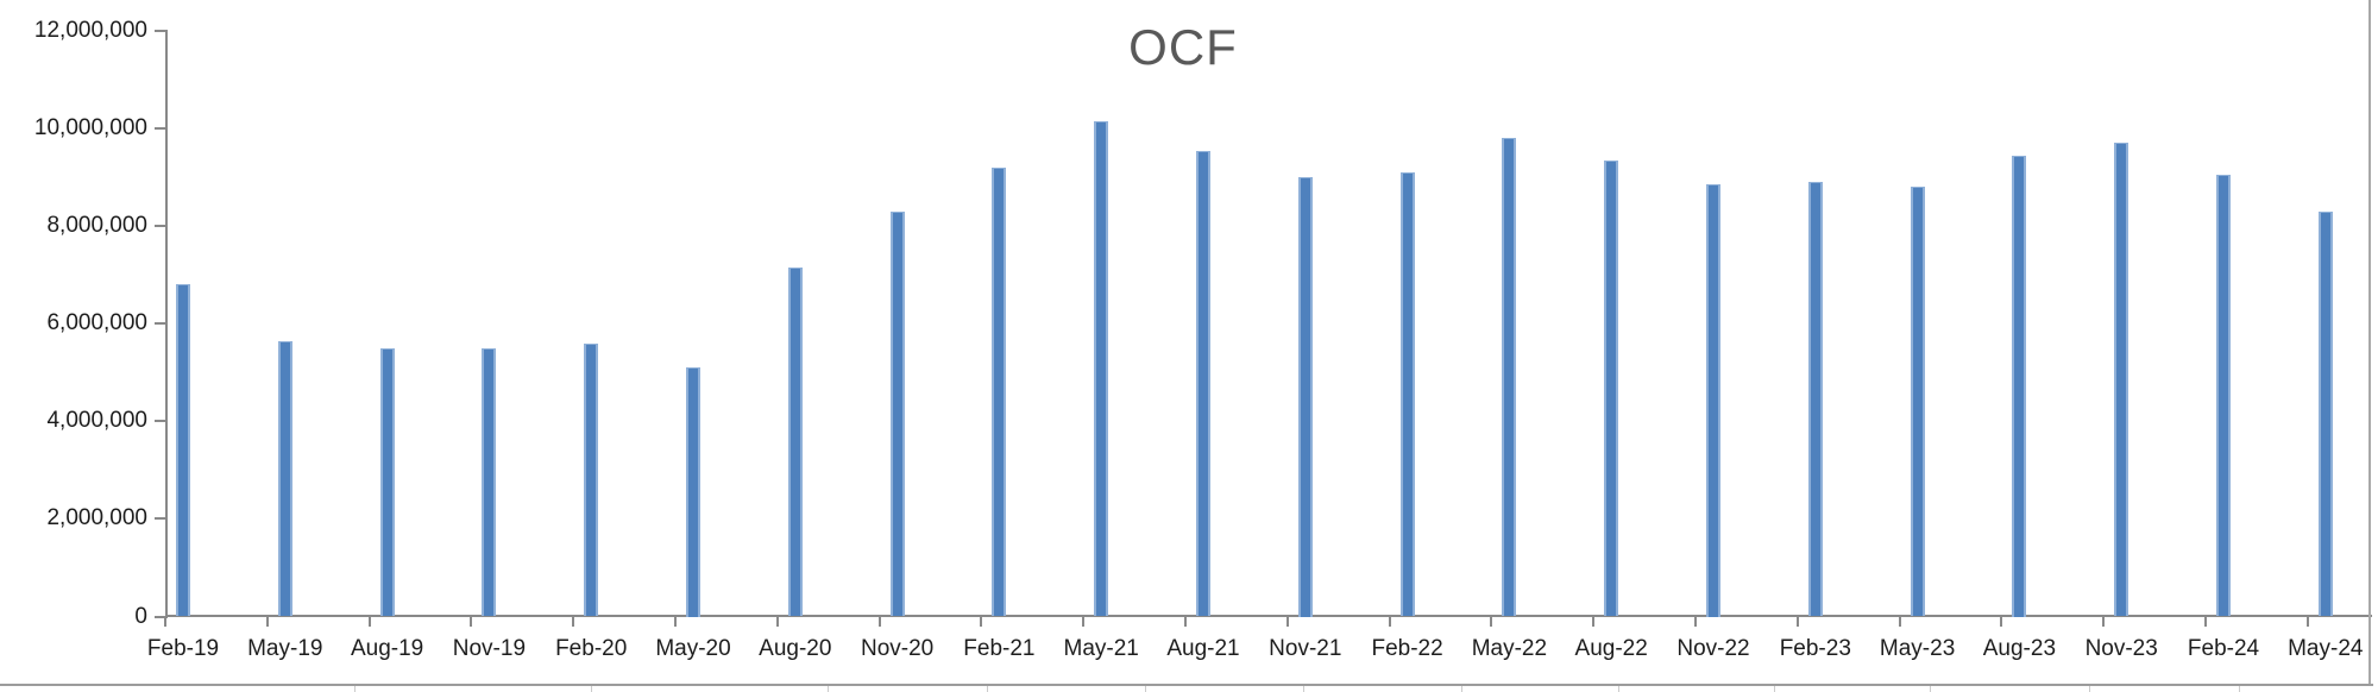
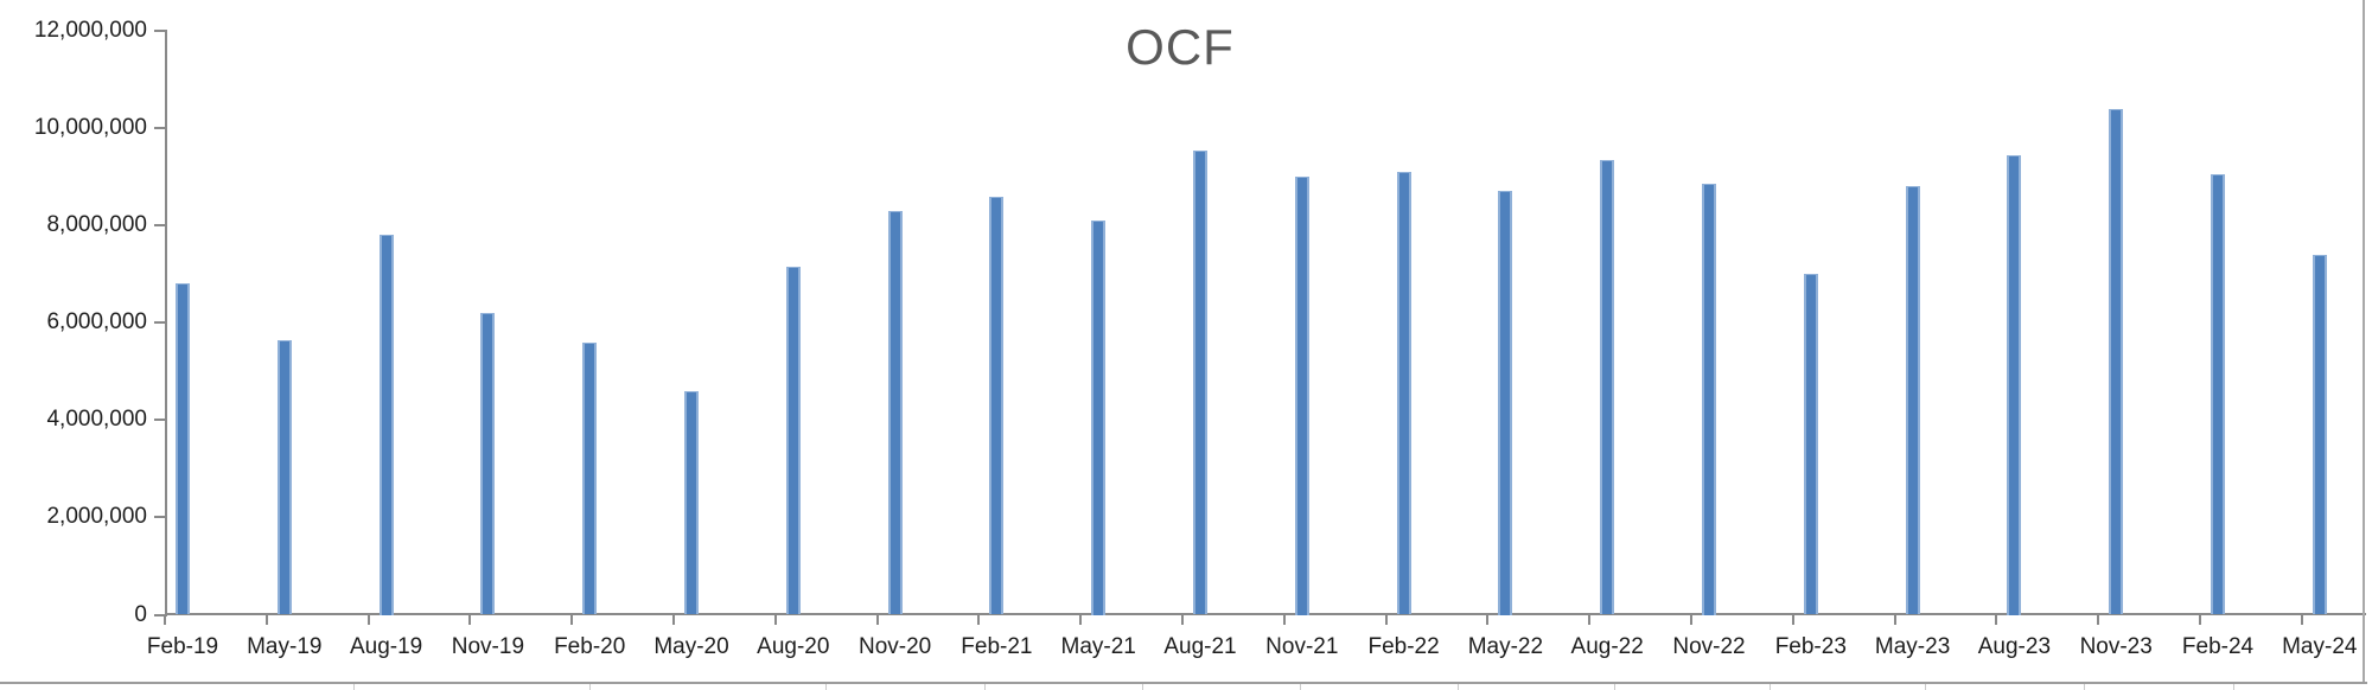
Aug-19: 5500000 -> 7800000
Nov-19: 5500000 -> 6200000
May-20: 5100000 -> 4600000
Feb-21: 9200000 -> 8600000
May-21: 10200000 -> 8100000
May-22: 9800000 -> 8700000
Feb-23: 8900000 -> 7000000
Nov-23: 9700000 -> 10400000
May-24: 8300000 -> 7400000
